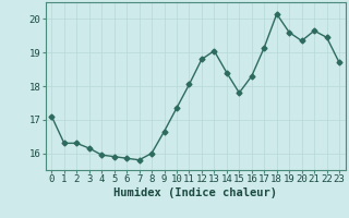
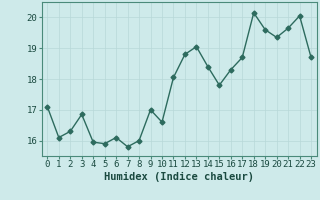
1: 16.30 -> 16.10
3: 16.15 -> 16.85
6: 15.85 -> 16.10
9: 16.65 -> 17.00
10: 17.35 -> 16.60
17: 19.15 -> 18.70
22: 19.45 -> 20.05
